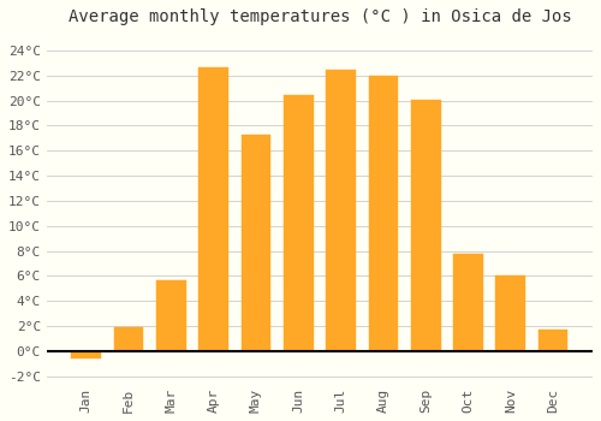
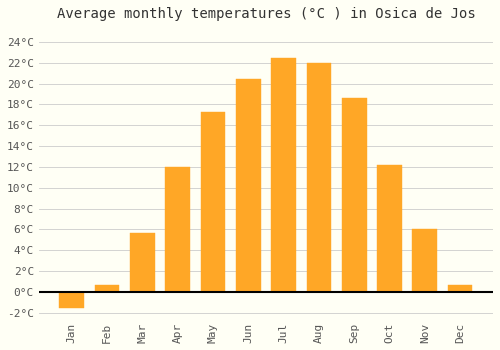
Jan: -0.6°C -> -1.5°C
Feb: 1.9°C -> 0.7°C
Apr: 22.6°C -> 12.0°C
Sep: 20.1°C -> 18.6°C
Oct: 7.8°C -> 12.2°C
Dec: 1.7°C -> 0.7°C
